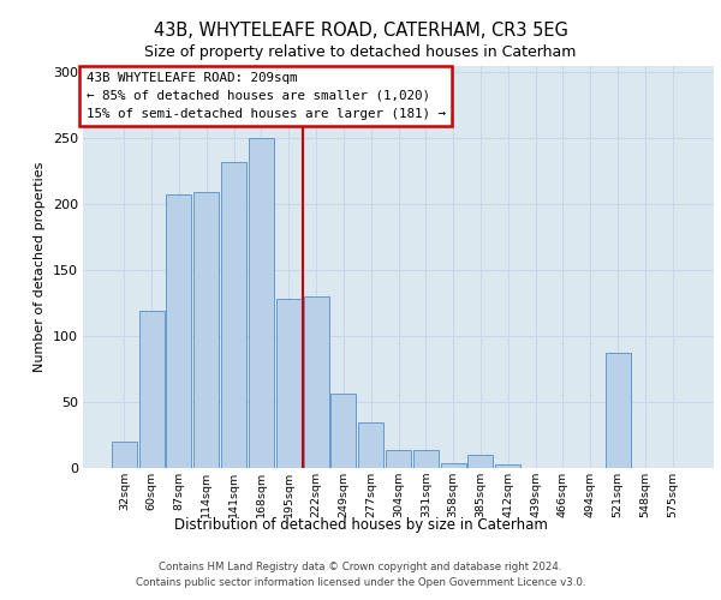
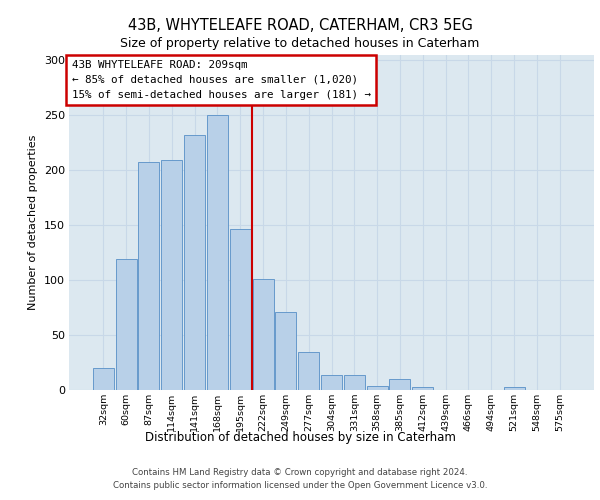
195sqm: 128 -> 147
222sqm: 130 -> 101
249sqm: 56 -> 71
521sqm: 87 -> 3
